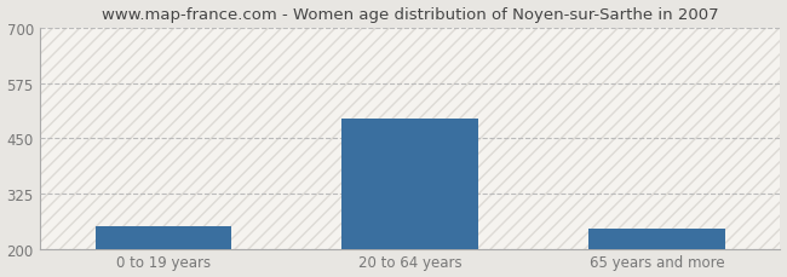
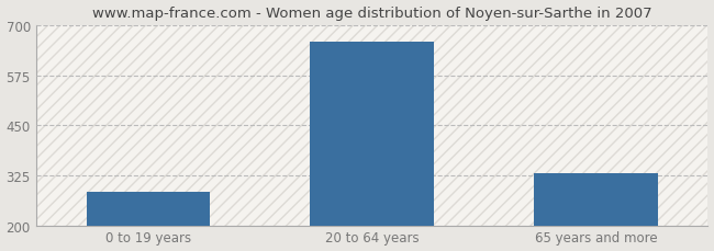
0 to 19 years: 250 -> 283
20 to 64 years: 495 -> 660
65 years and more: 245 -> 330
